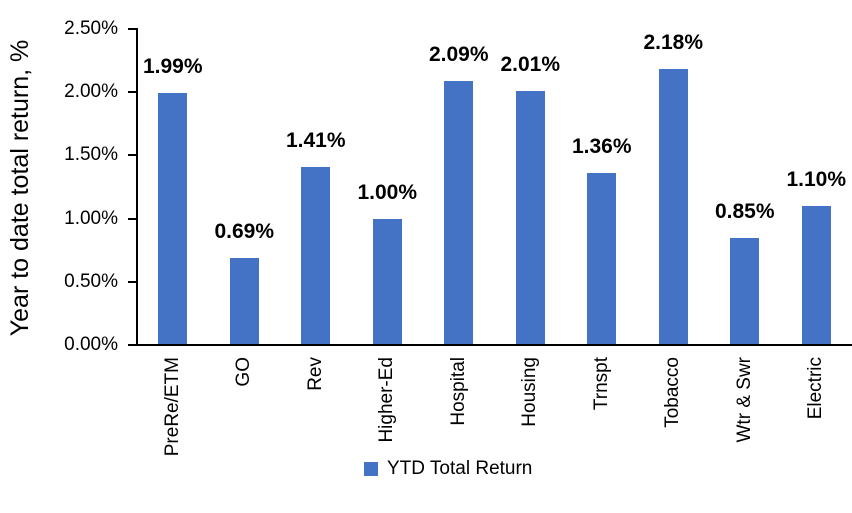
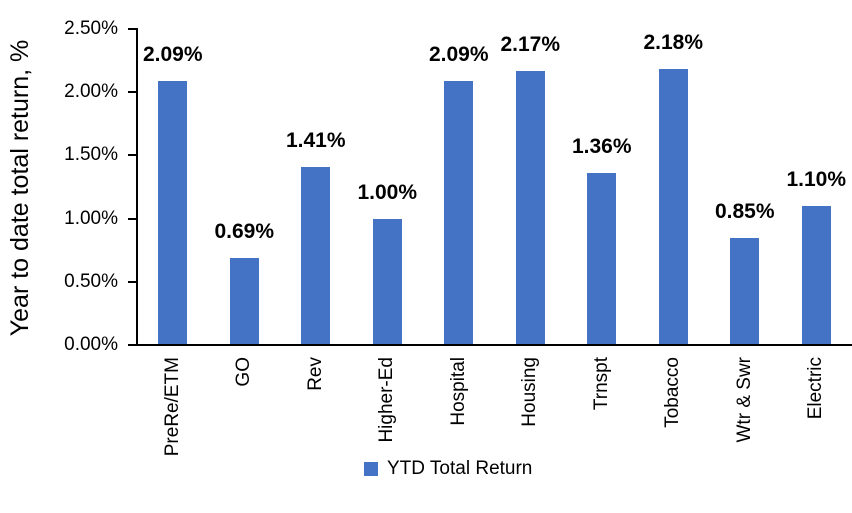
PreRe/ETM: 1.99% -> 2.09%
Housing: 2.01% -> 2.17%
